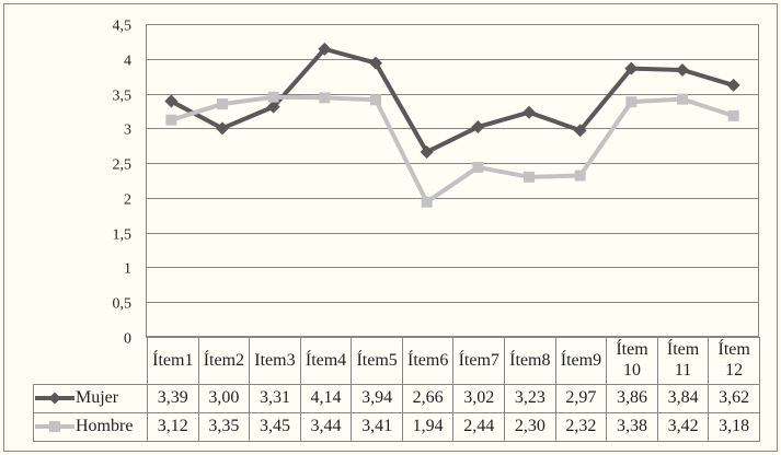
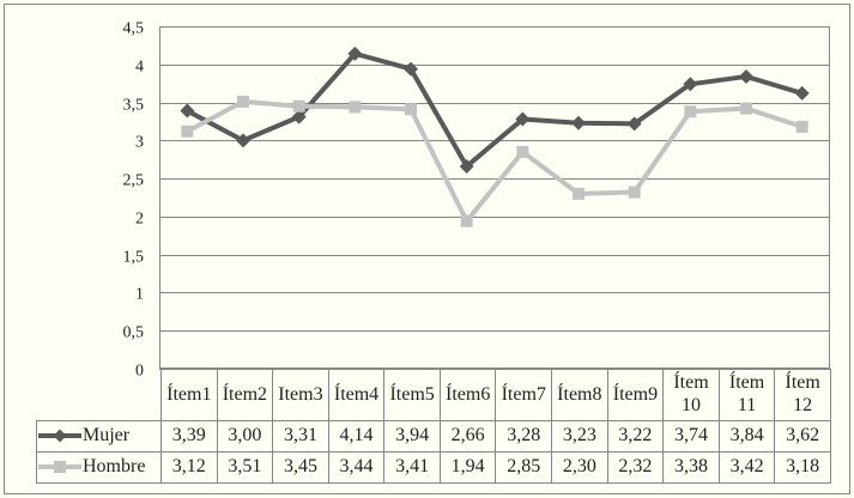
Hombre/Ítem2: 3,35 -> 3,51
Mujer/Ítem7: 3,02 -> 3,28
Hombre/Ítem7: 2,44 -> 2,85
Mujer/Ítem9: 2,97 -> 3,22
Mujer/Ítem 10: 3,86 -> 3,74
